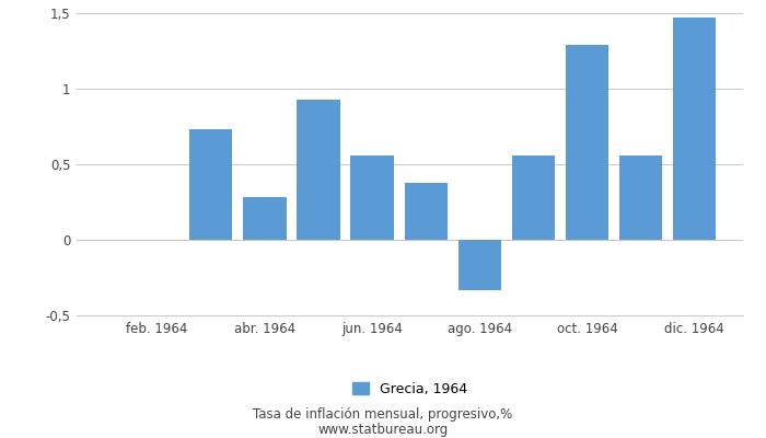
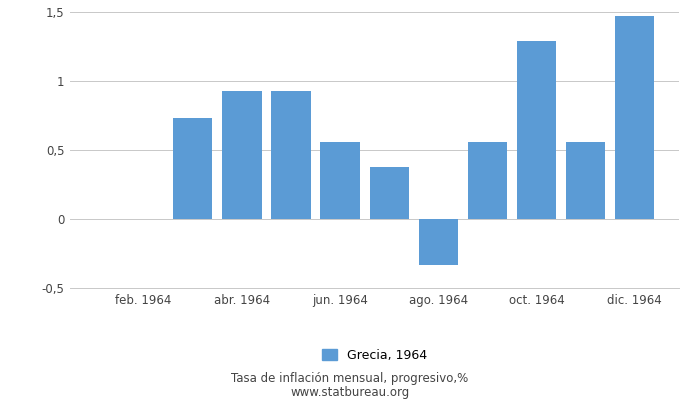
abr. 1964: 0,28 -> 0,93
